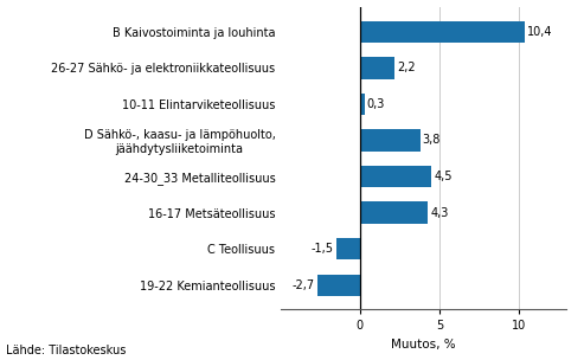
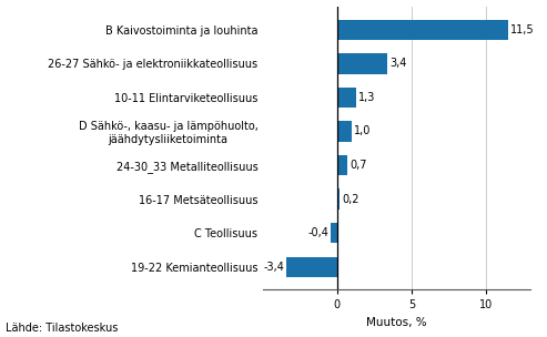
B Kaivostoiminta ja louhinta: 10,4 -> 11,5
26-27 Sähkö- ja elektroniikkateollisuus: 2,2 -> 3,4
10-11 Elintarviketeollisuus: 0,3 -> 1,3
D Sähkö-, kaasu- ja lämpöhuolto, jäähdytysliiketoiminta: 3,8 -> 1,0
24-30_33 Metalliteollisuus: 4,5 -> 0,7
16-17 Metsäteollisuus: 4,3 -> 0,2
C Teollisuus: -1,5 -> -0,4
19-22 Kemianteollisuus: -2,7 -> -3,4
